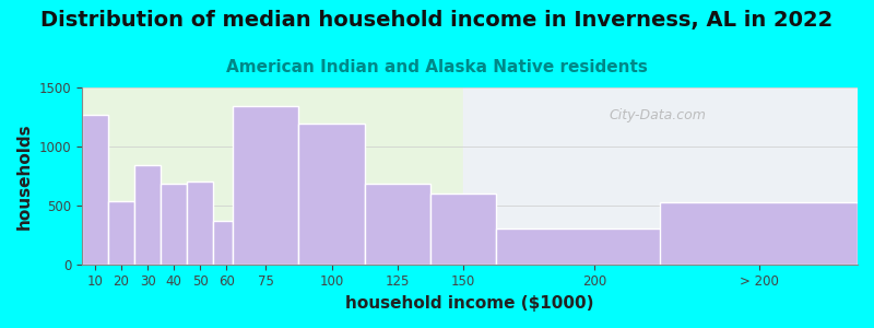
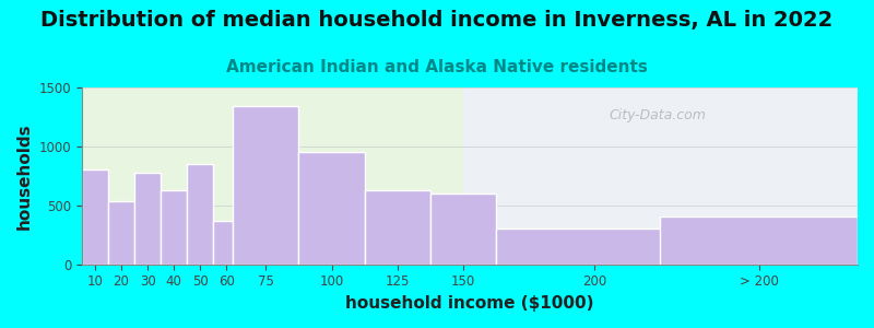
10: 1270 -> 800
30: 840 -> 780
40: 680 -> 630
50: 700 -> 850
100: 1190 -> 950
125: 680 -> 630
> 200: 530 -> 410
